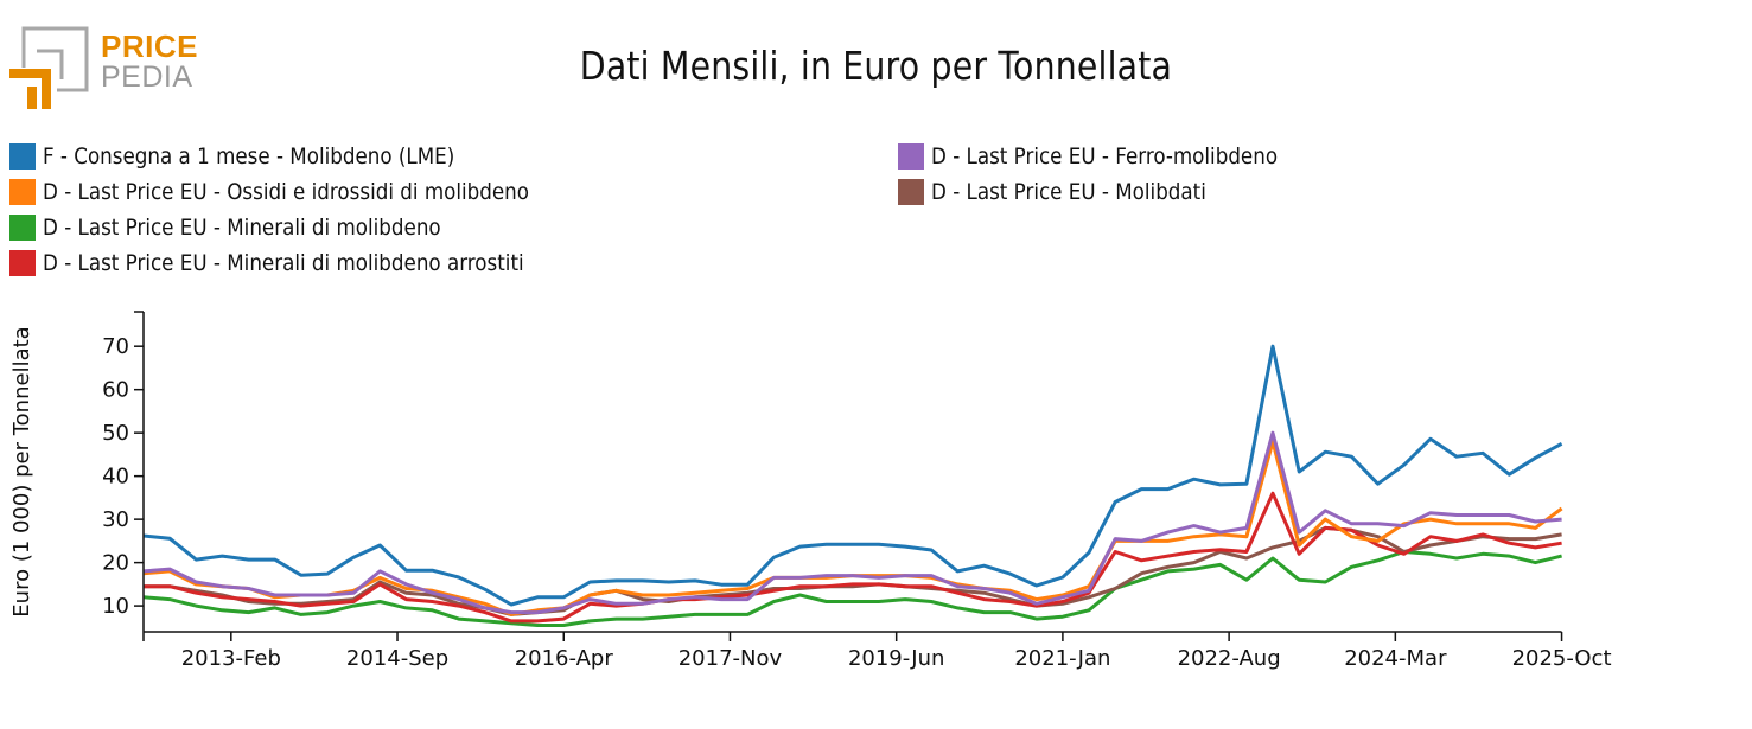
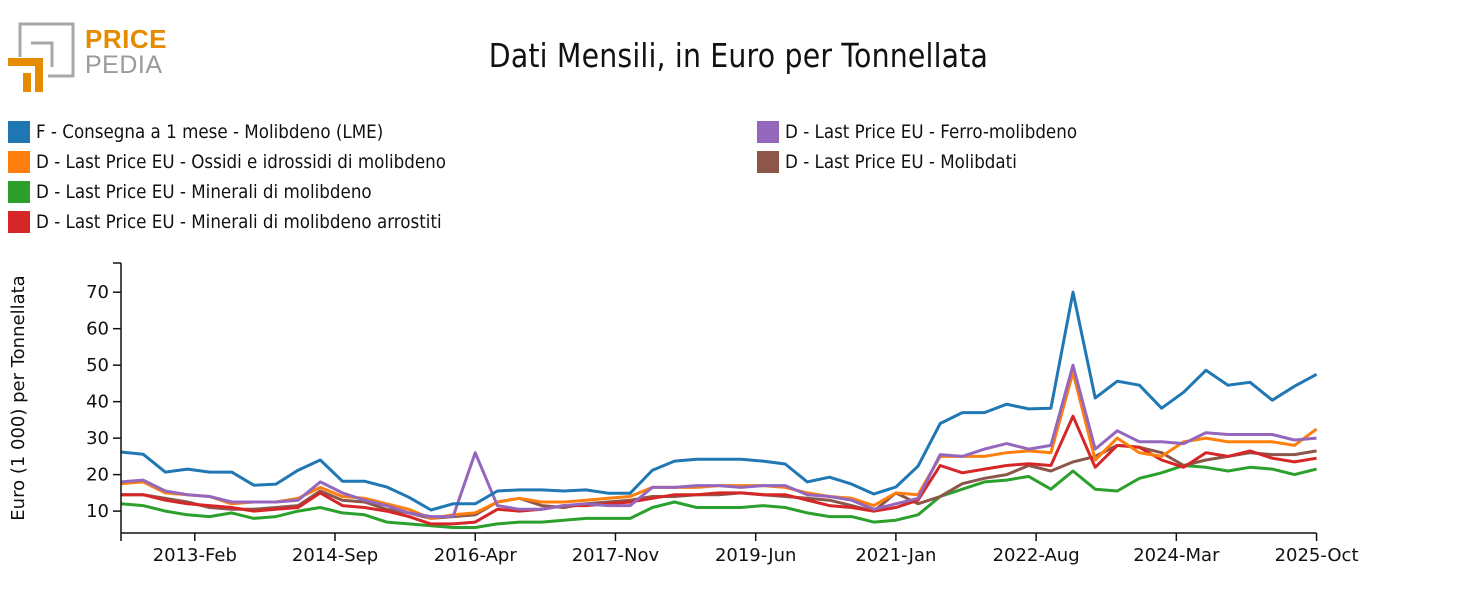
D - Last Price EU - Ferro-molibdeno/2016-Apr: 10 -> 26
D - Last Price EU - Ossidi e idrossidi di molibdeno/2021-Jan: 12 -> 15
D - Last Price EU - Molibdati/2021-Jan: 10 -> 15
